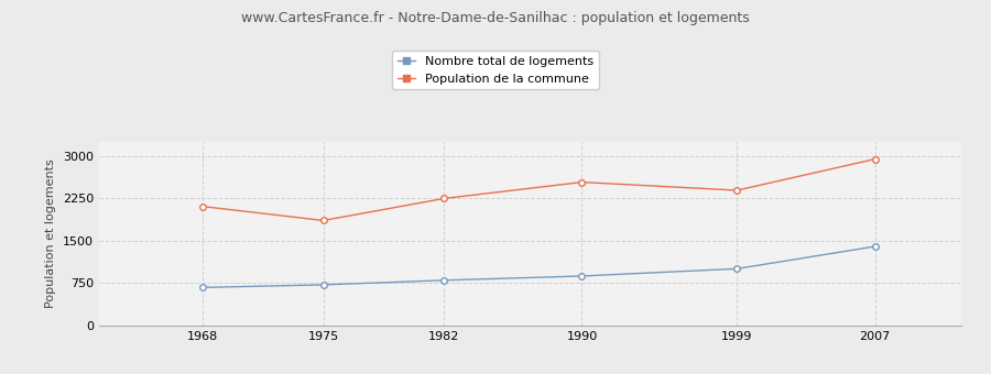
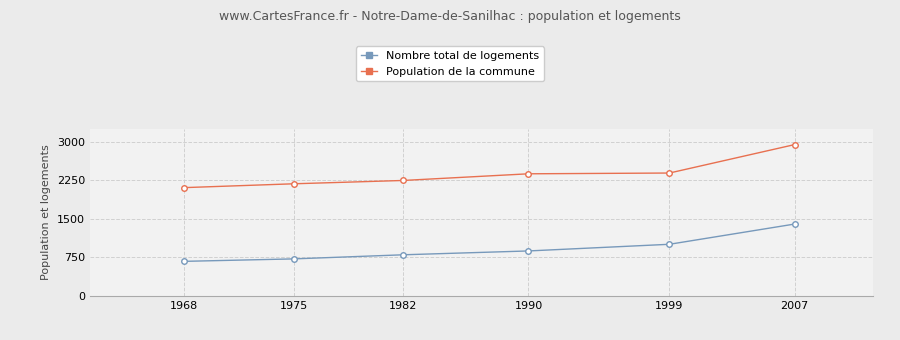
Population de la commune/1975: 1860 -> 2180
Population de la commune/1990: 2540 -> 2380
